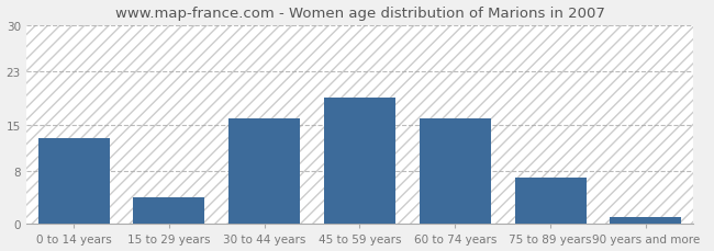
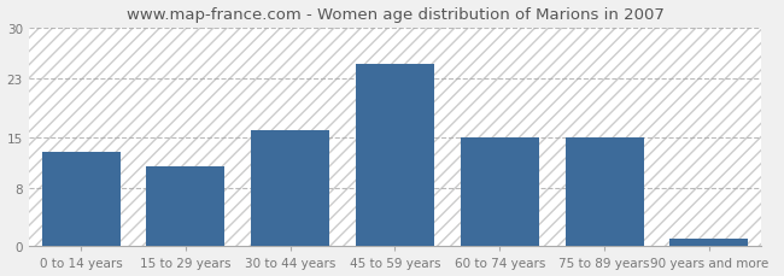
15 to 29 years: 4 -> 11
45 to 59 years: 19 -> 25
60 to 74 years: 16 -> 15
75 to 89 years: 7 -> 15
